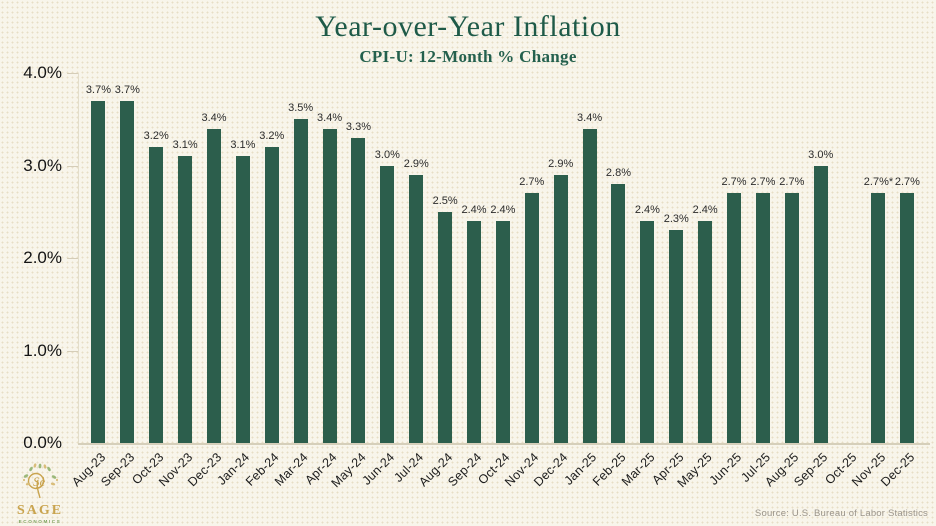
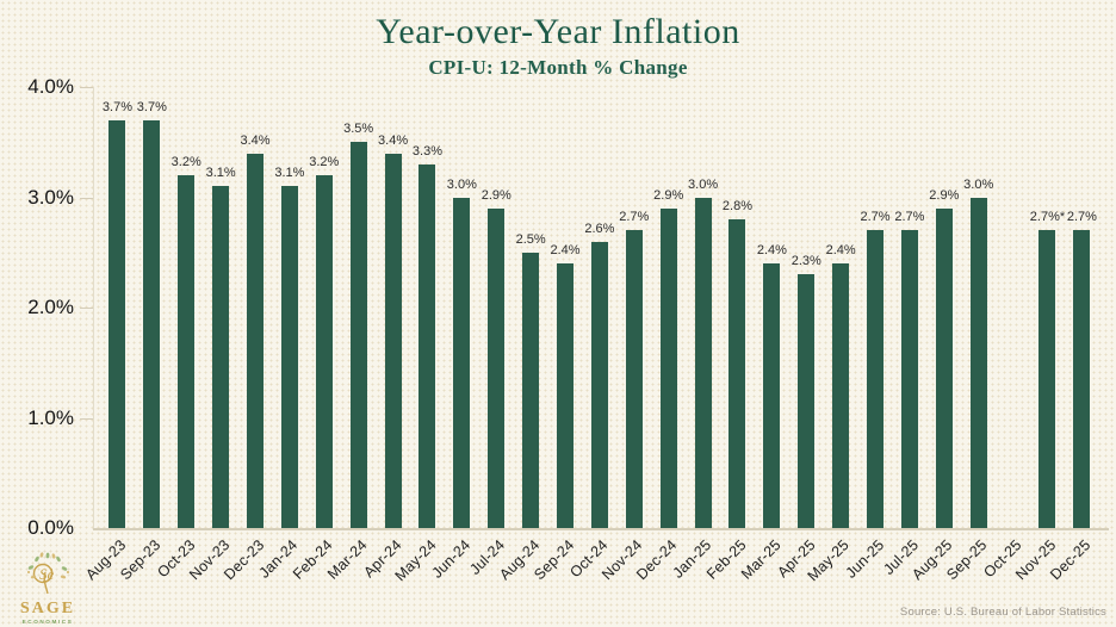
Oct-24: 2.4% -> 2.6%
Jan-25: 3.4% -> 3.0%
Aug-25: 2.7% -> 2.9%
